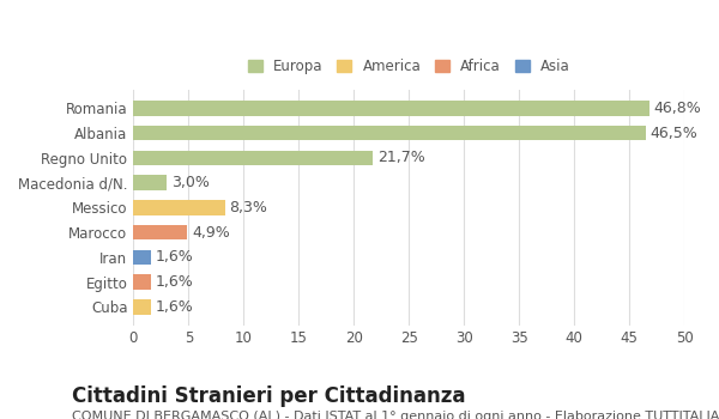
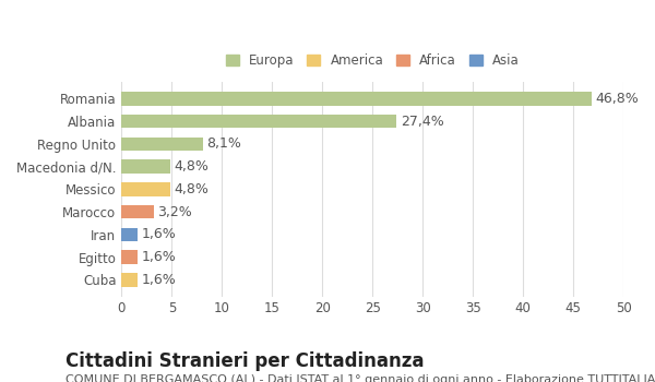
Albania: 46,5% -> 27,4%
Regno Unito: 21,7% -> 8,1%
Macedonia d/N.: 3,0% -> 4,8%
Messico: 8,3% -> 4,8%
Marocco: 4,9% -> 3,2%
